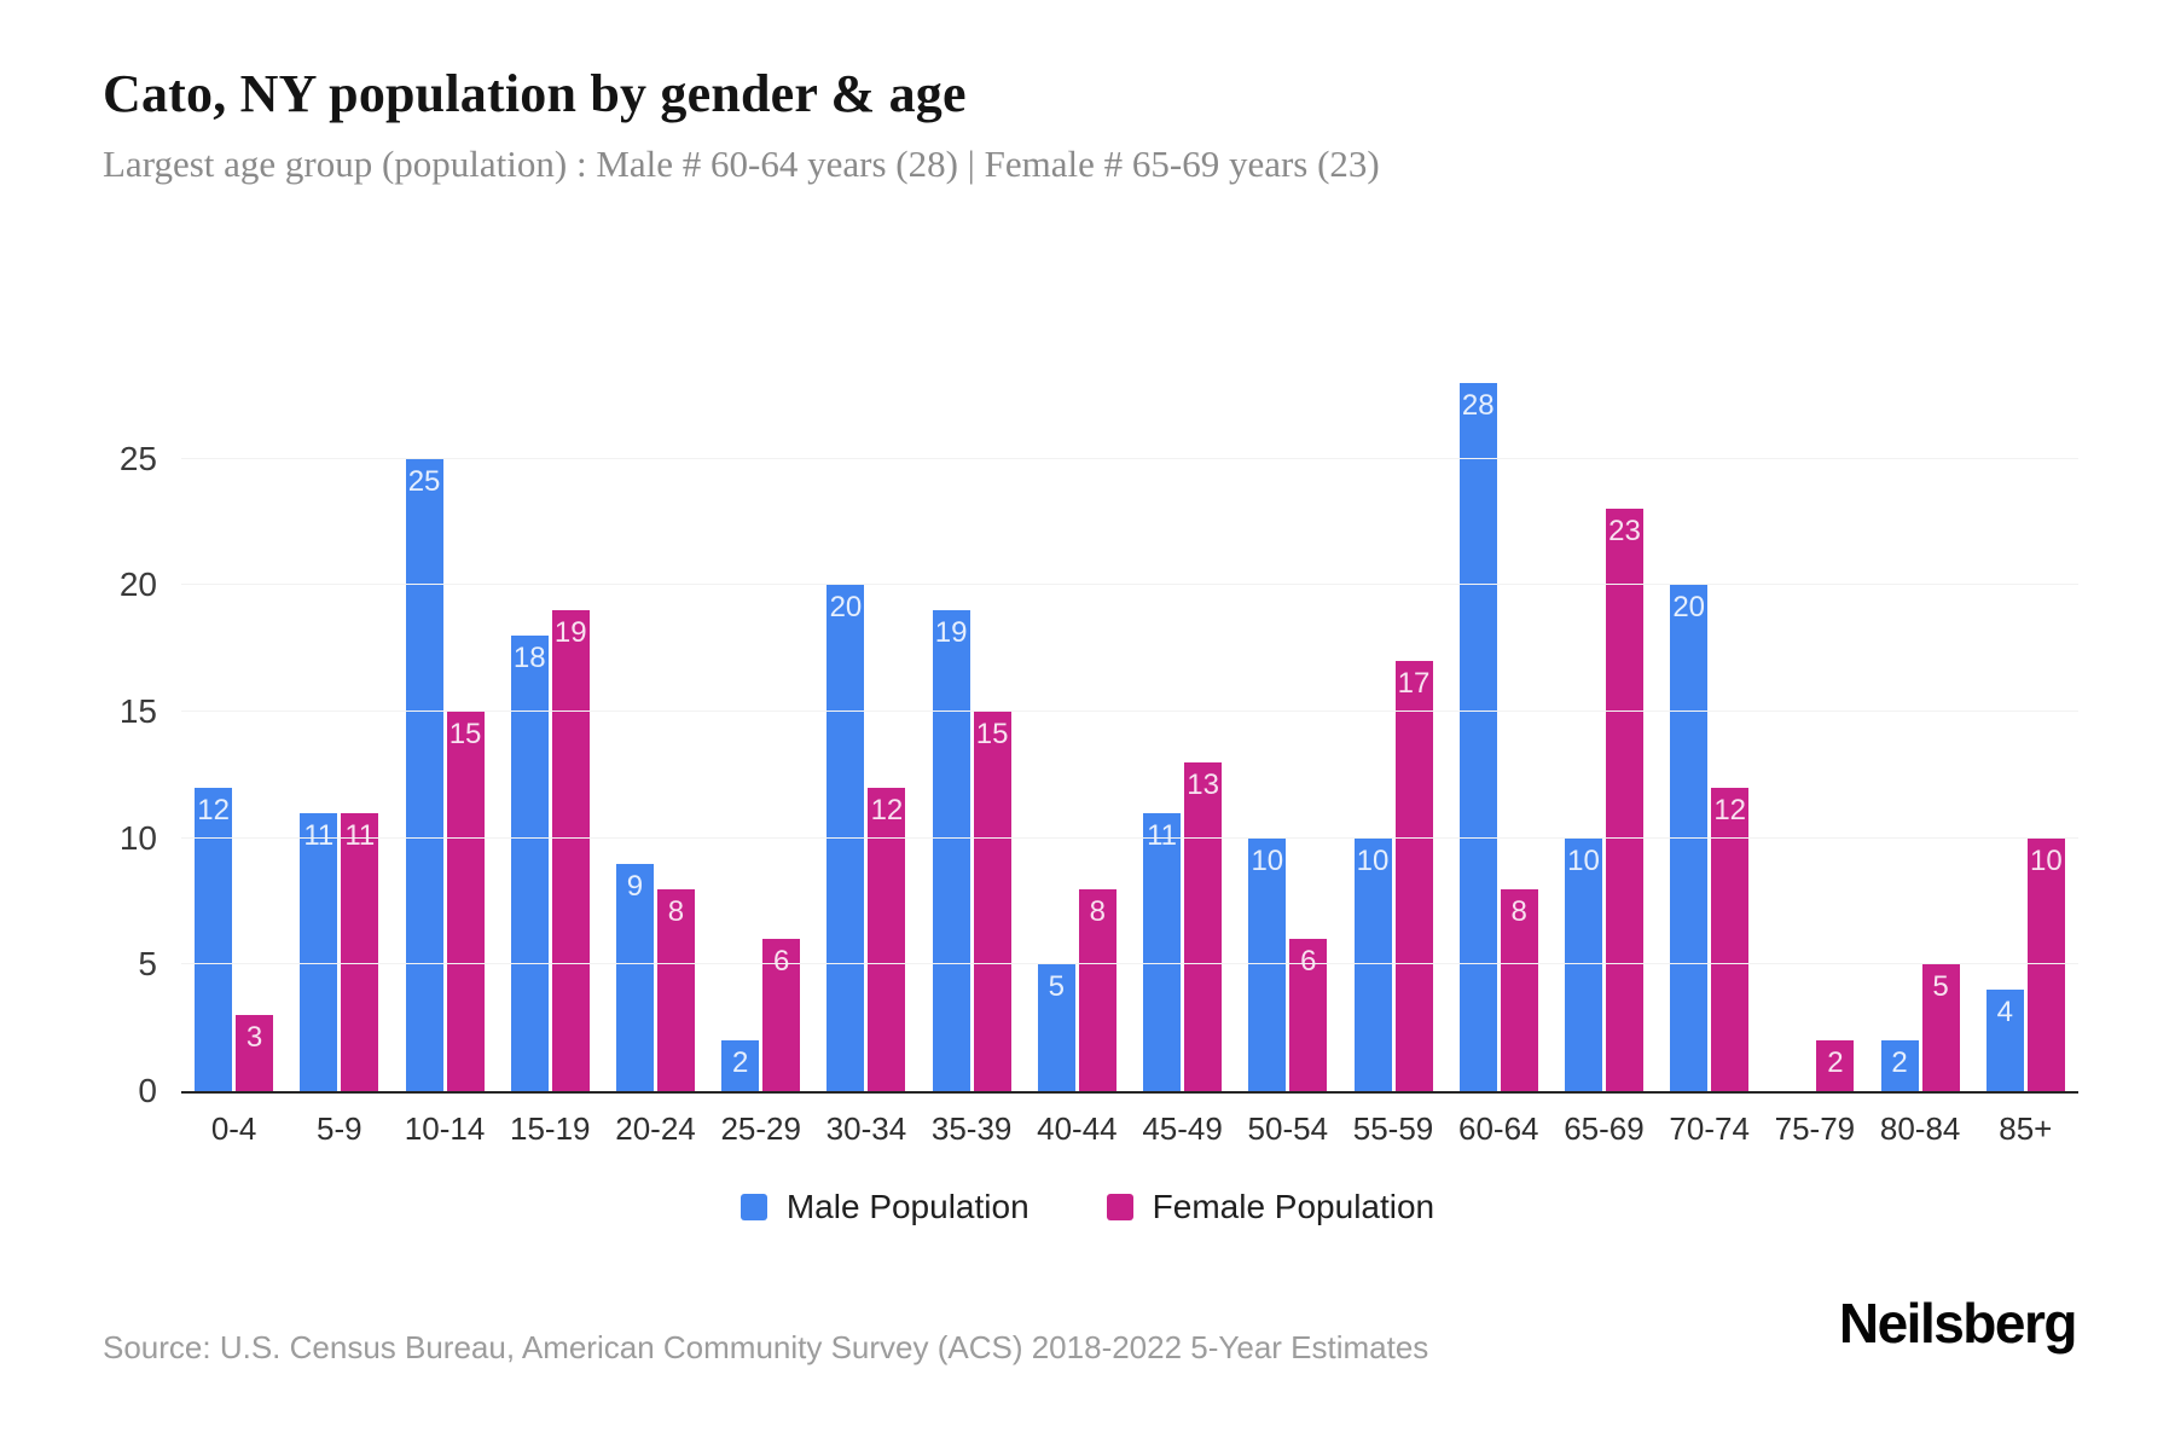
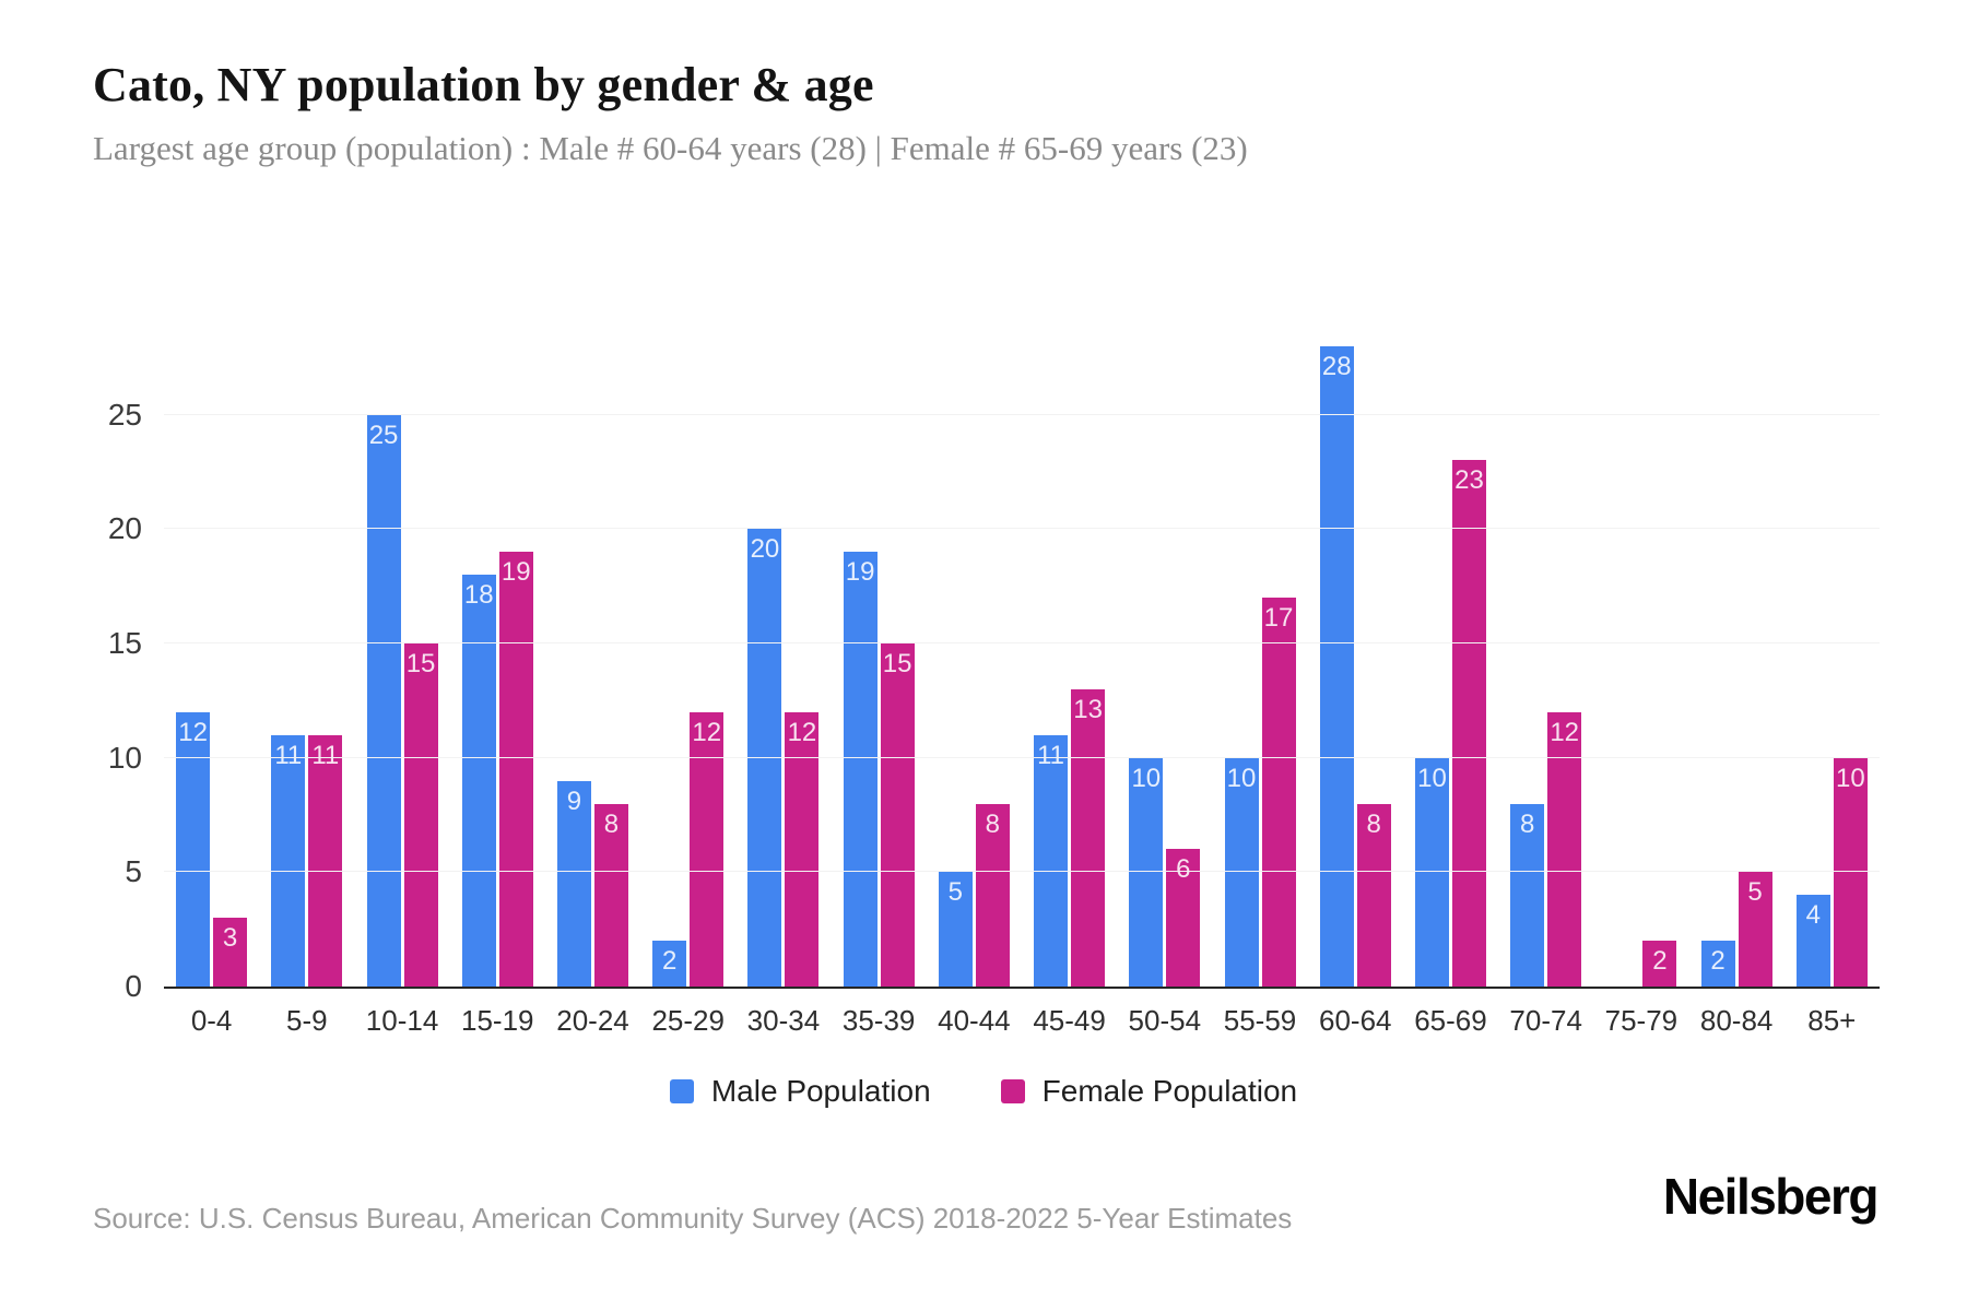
Female Population/25-29: 6 -> 12
Male Population/70-74: 20 -> 8
